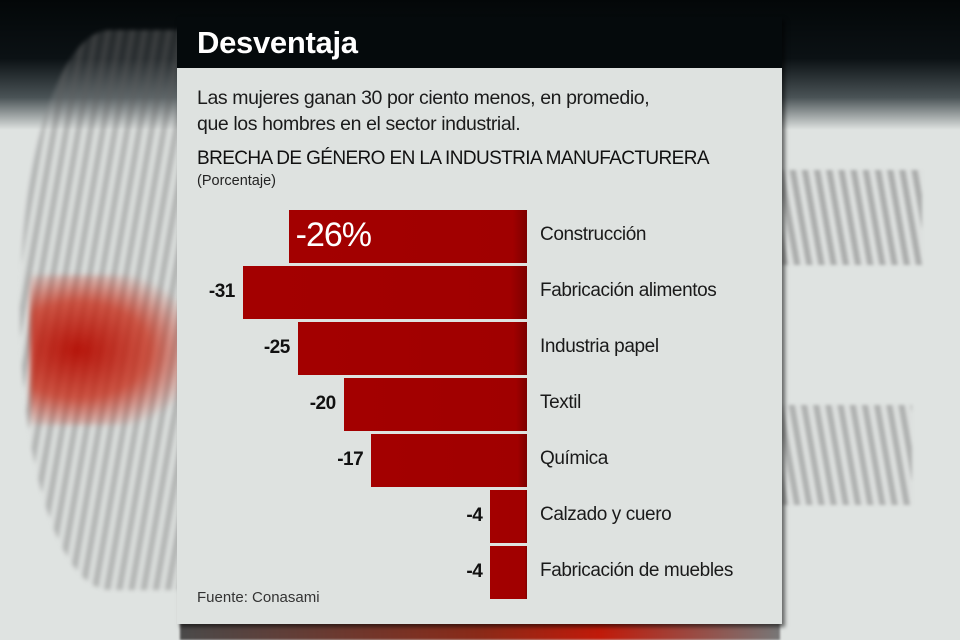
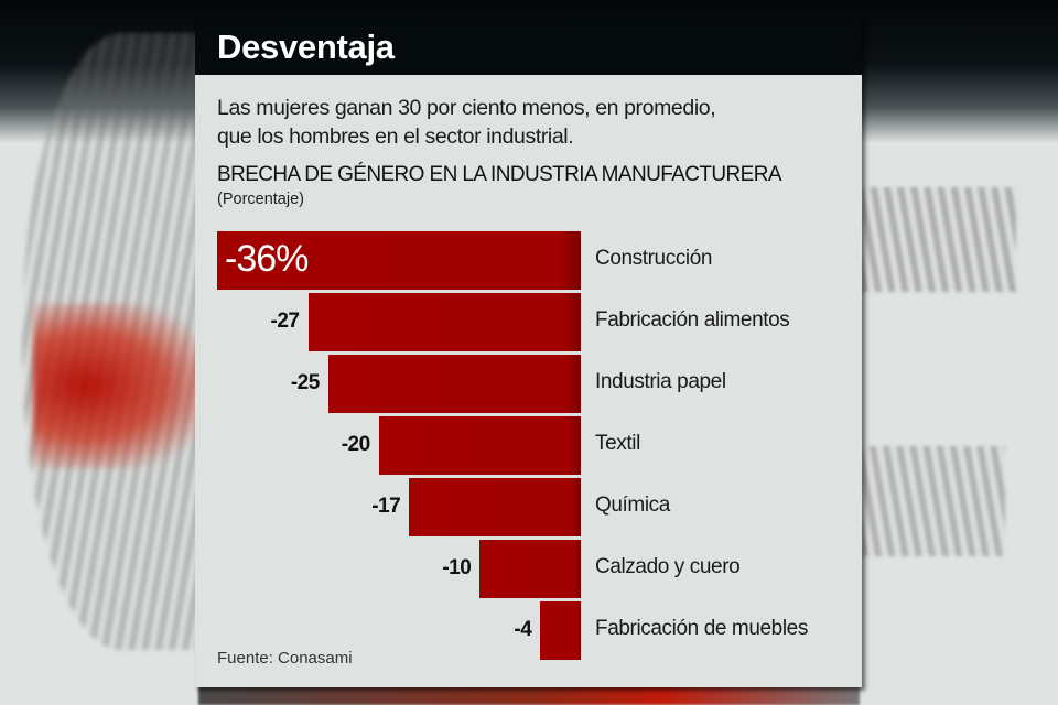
Construcción: -26% -> -36%
Fabricación alimentos: -31 -> -27
Calzado y cuero: -4 -> -10
